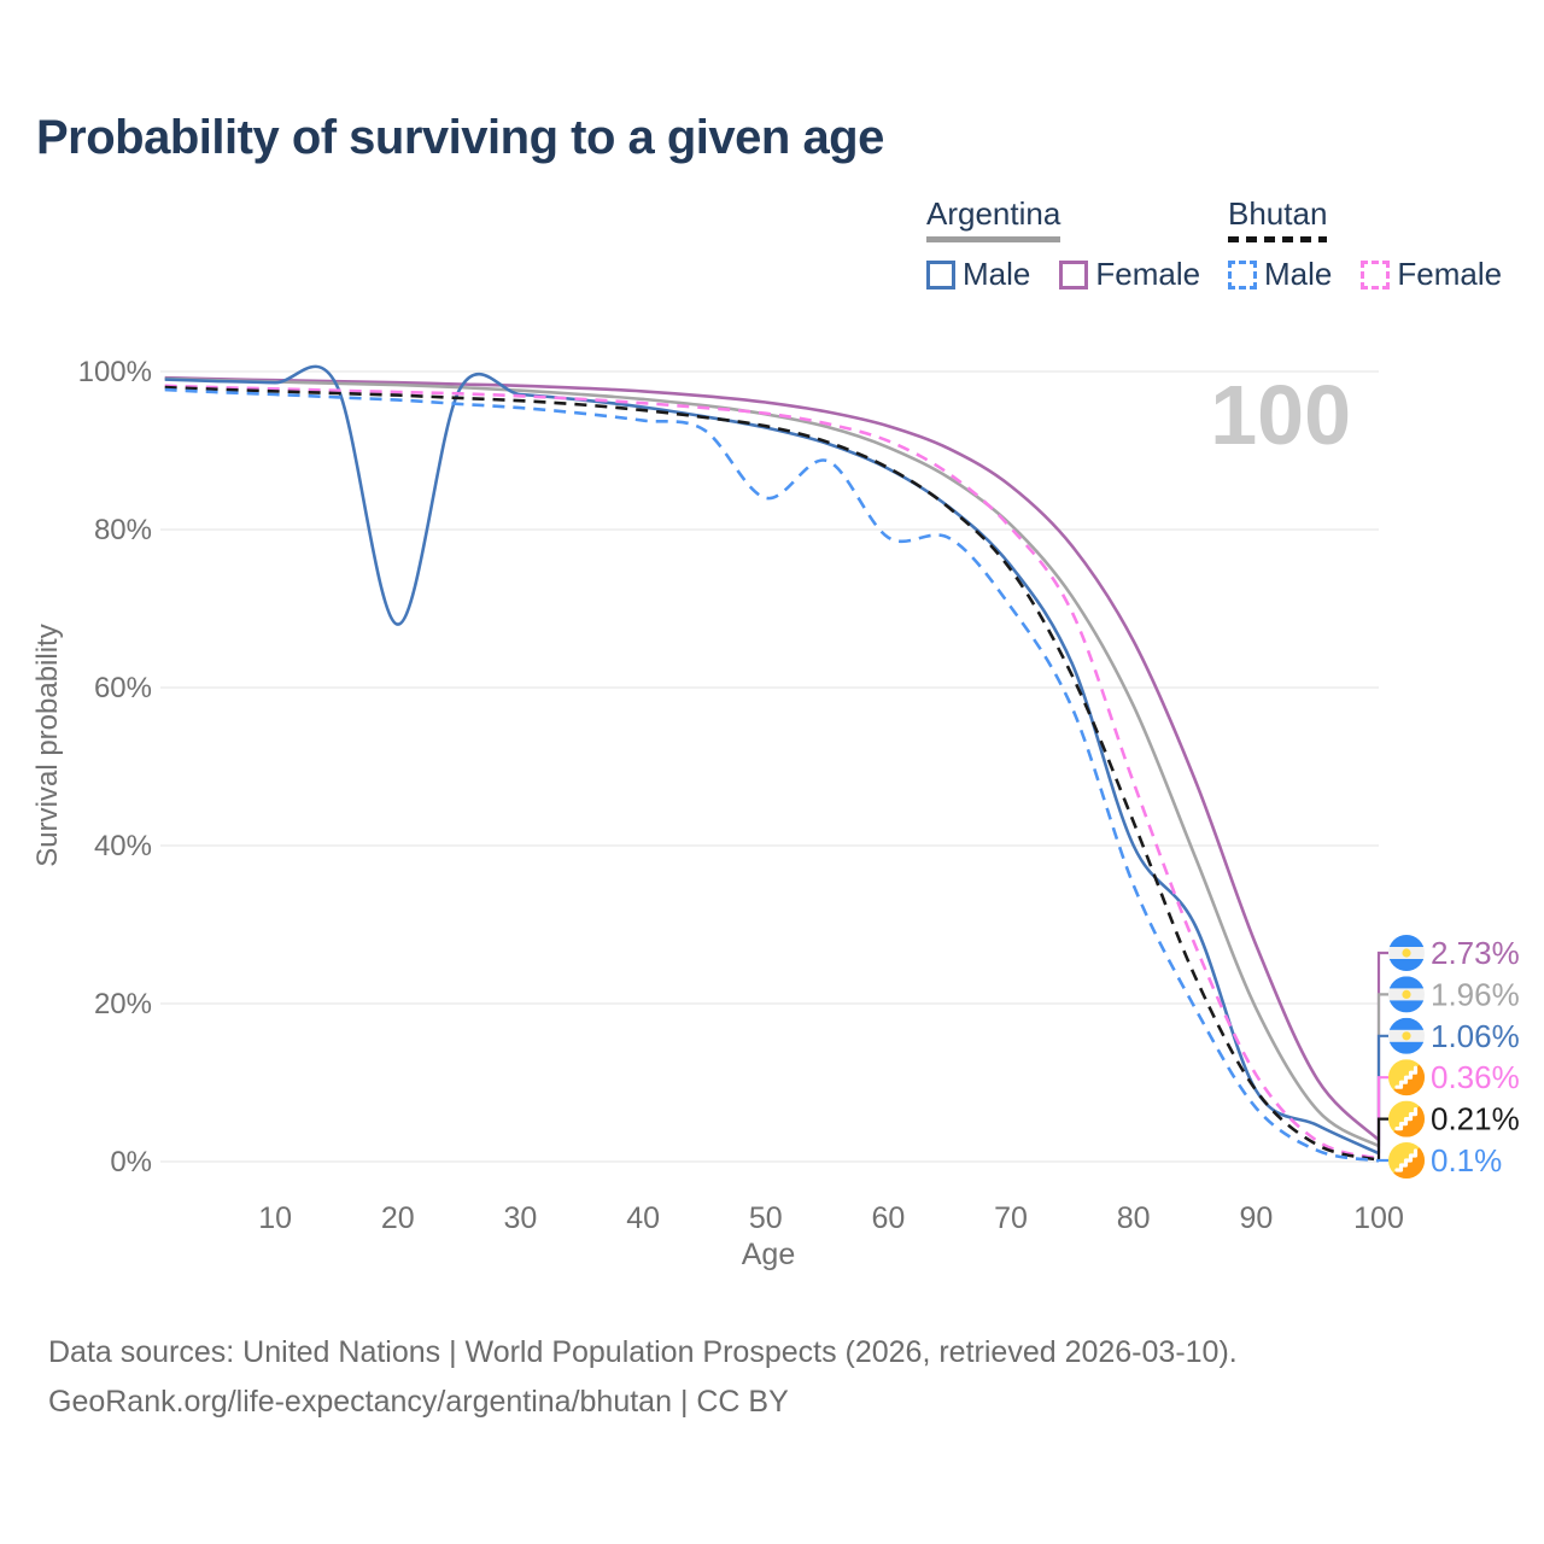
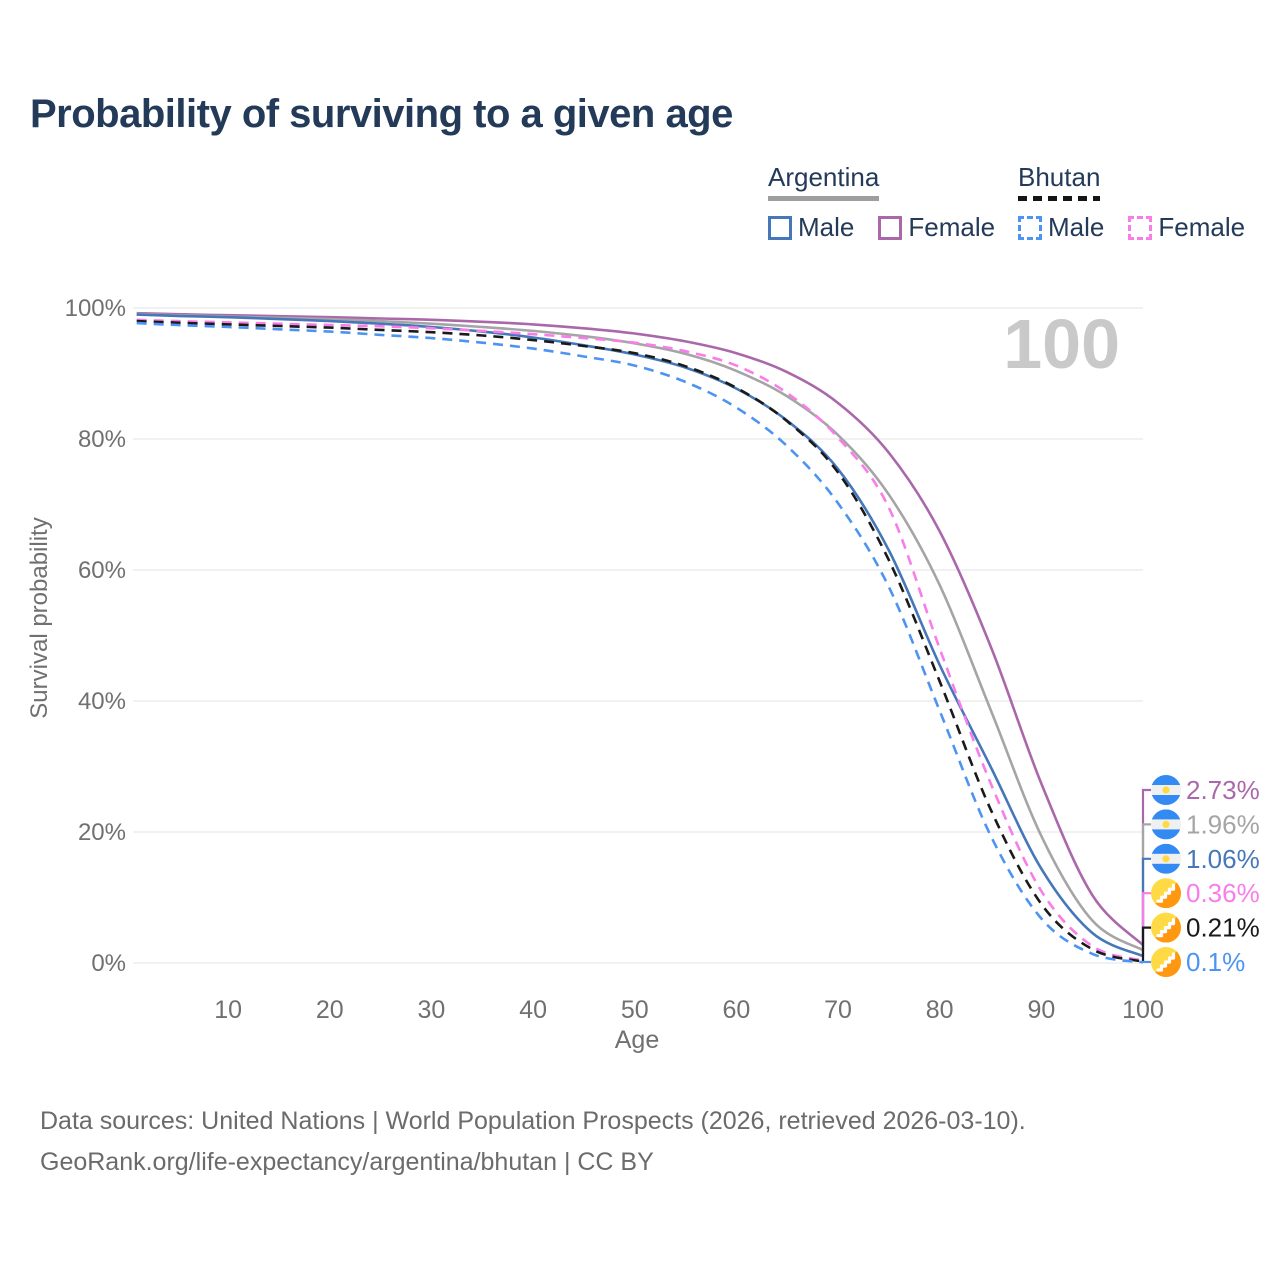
Argentina Male/20: 68% -> 98%
Bhutan Male/50: 84% -> 91%
Bhutan Male/60: 79% -> 85%
Argentina Male/80: 40% -> 46%
Bhutan Male/80: 35% -> 38%
Argentina Male/90: 9% -> 14%
